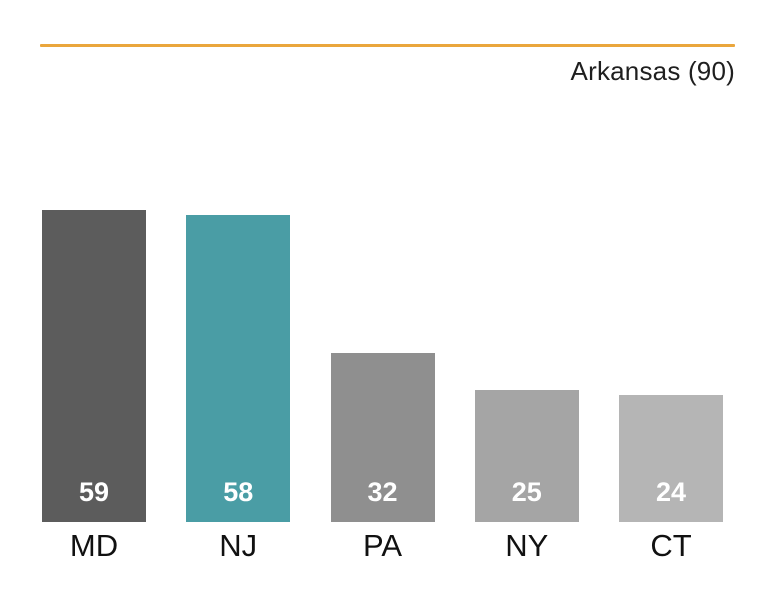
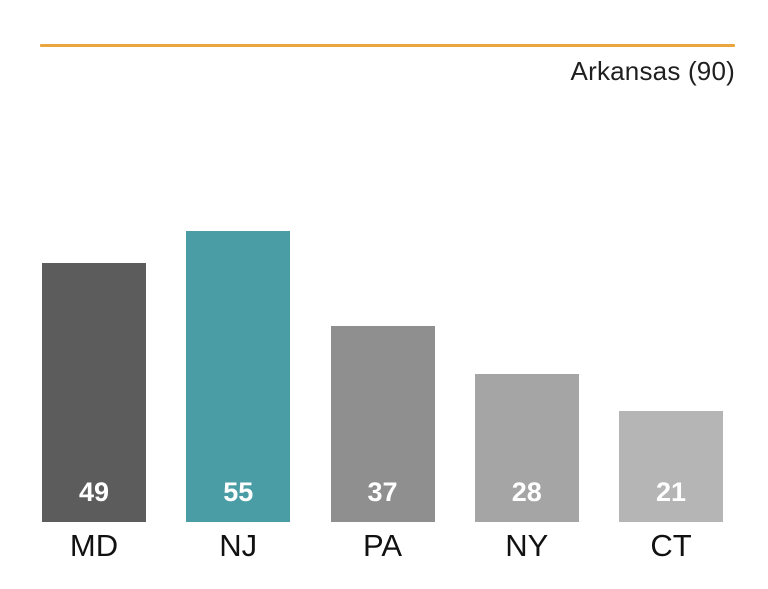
MD: 59 -> 49
NJ: 58 -> 55
PA: 32 -> 37
NY: 25 -> 28
CT: 24 -> 21
